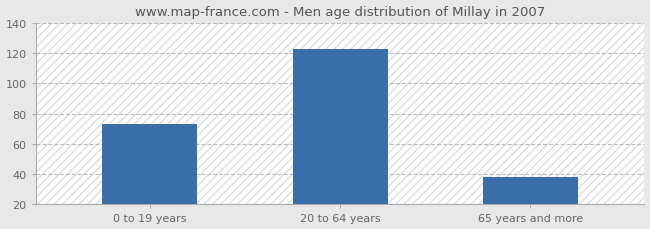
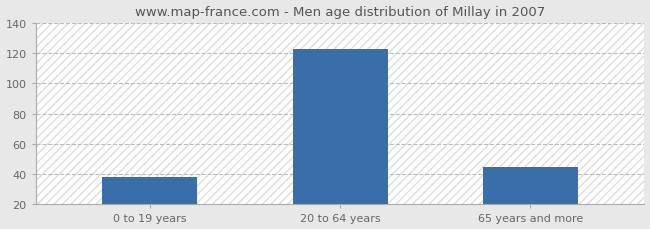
0 to 19 years: 73 -> 38
65 years and more: 38 -> 45
